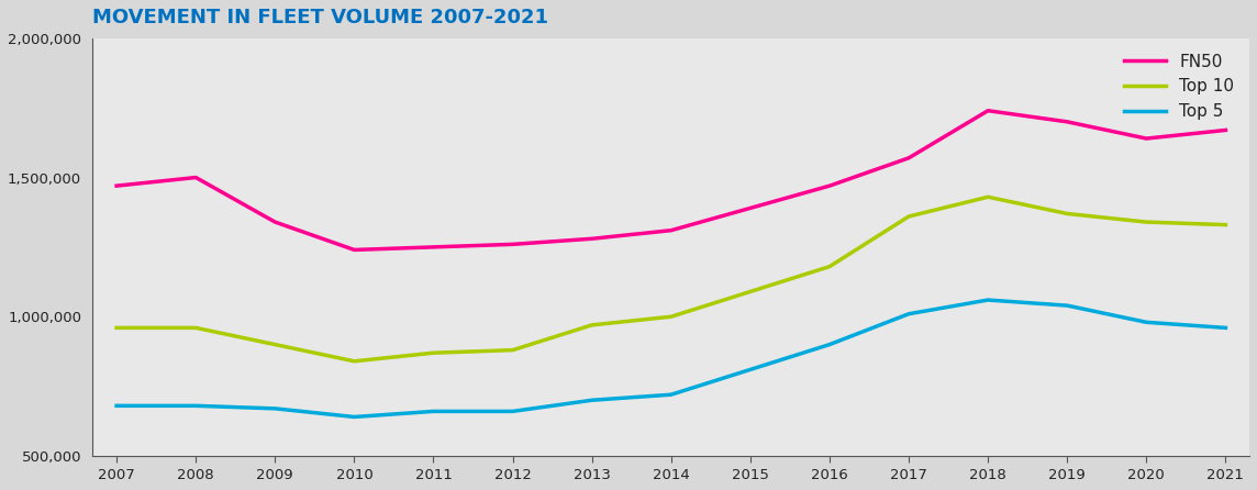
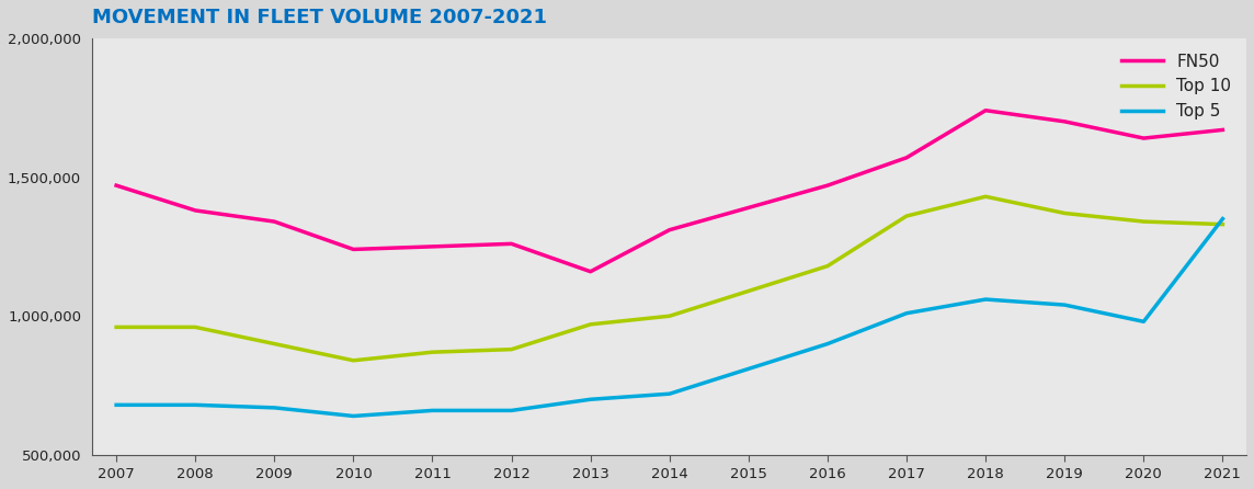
FN50/2008: 1,500,000 -> 1,380,000
FN50/2013: 1,280,000 -> 1,160,000
Top 5/2021: 960,000 -> 1,350,000
